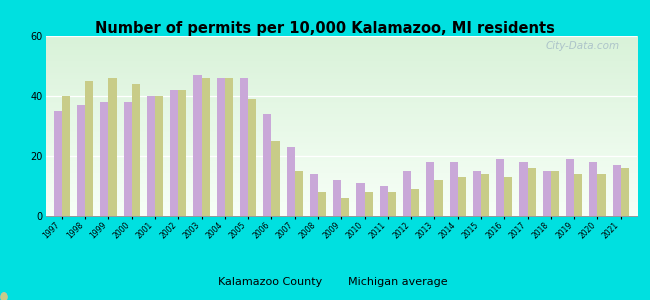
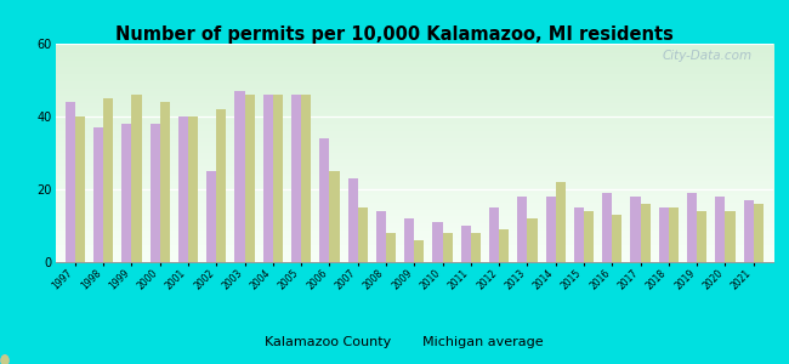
Kalamazoo County/1997: 35 -> 44
Kalamazoo County/2002: 42 -> 25
Michigan average/2005: 39 -> 46
Michigan average/2014: 13 -> 22
